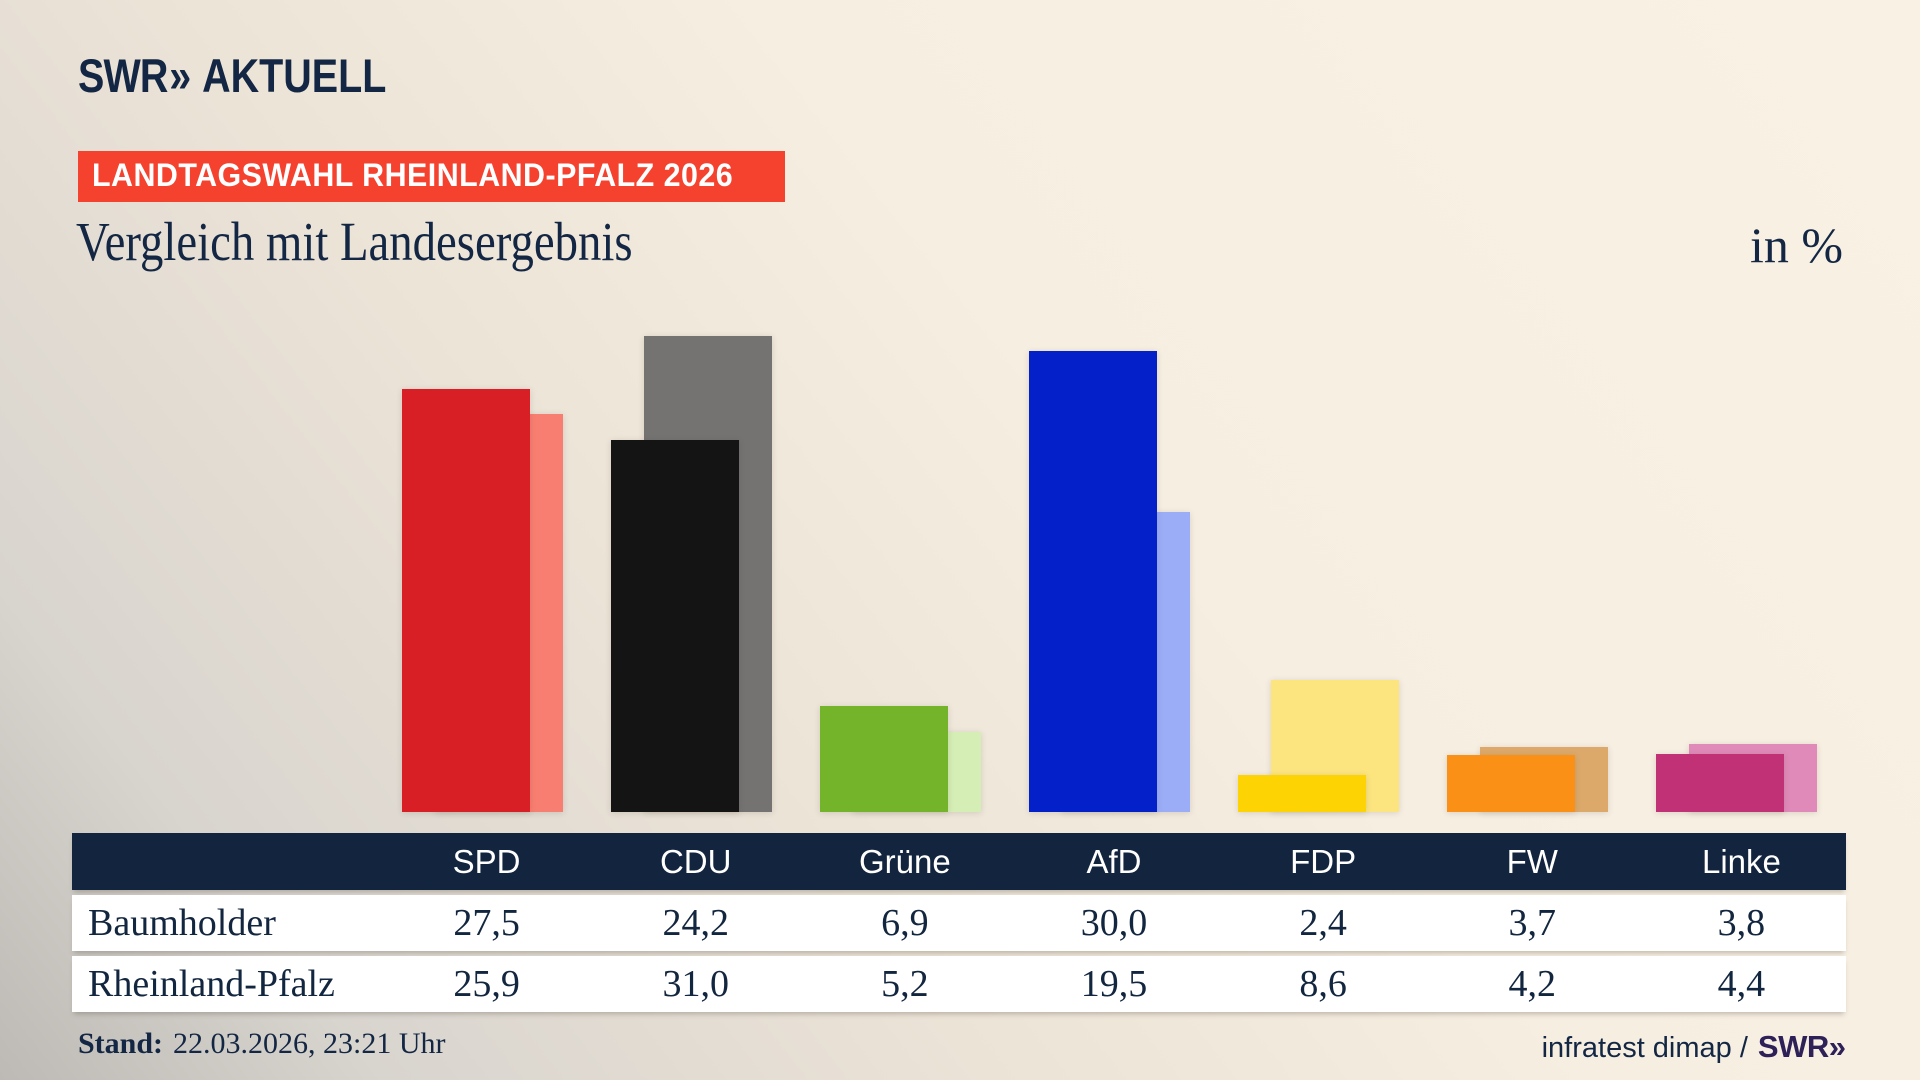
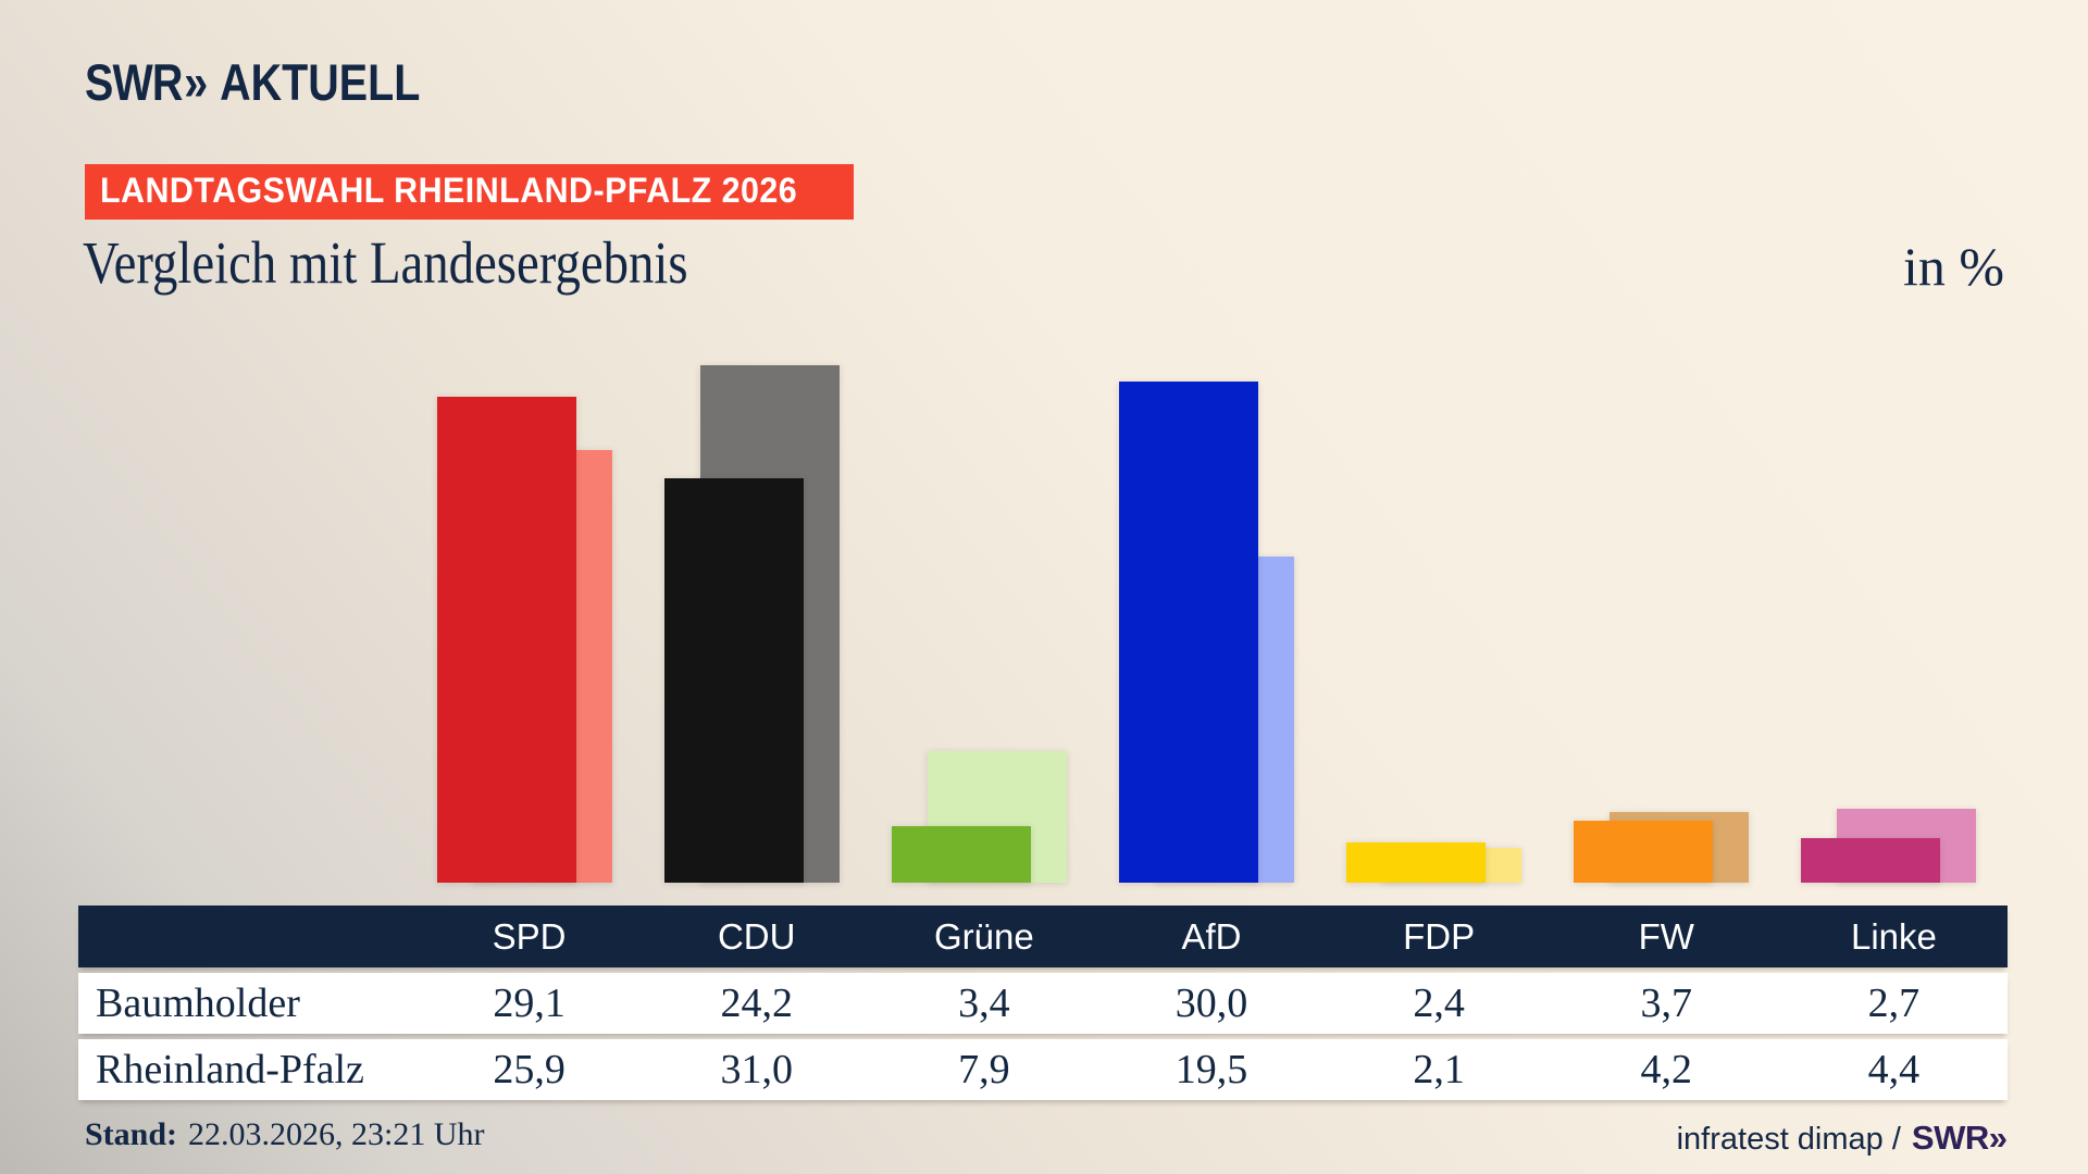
Baumholder/SPD: 27,5 -> 29,1
Baumholder/Grüne: 6,9 -> 3,4
Rheinland-Pfalz/Grüne: 5,2 -> 7,9
Rheinland-Pfalz/FDP: 8,6 -> 2,1
Baumholder/Linke: 3,8 -> 2,7
